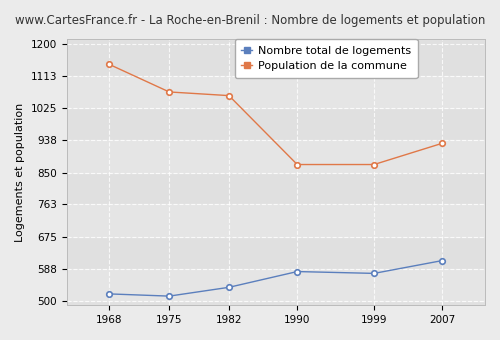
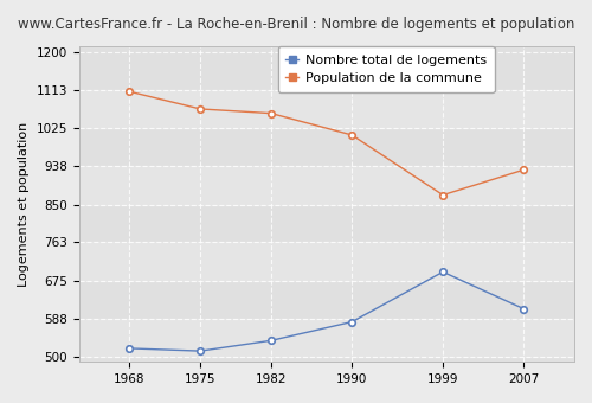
Population de la commune/1968: 1145 -> 1110
Population de la commune/1990: 872 -> 1010
Nombre total de logements/1999: 575 -> 695
